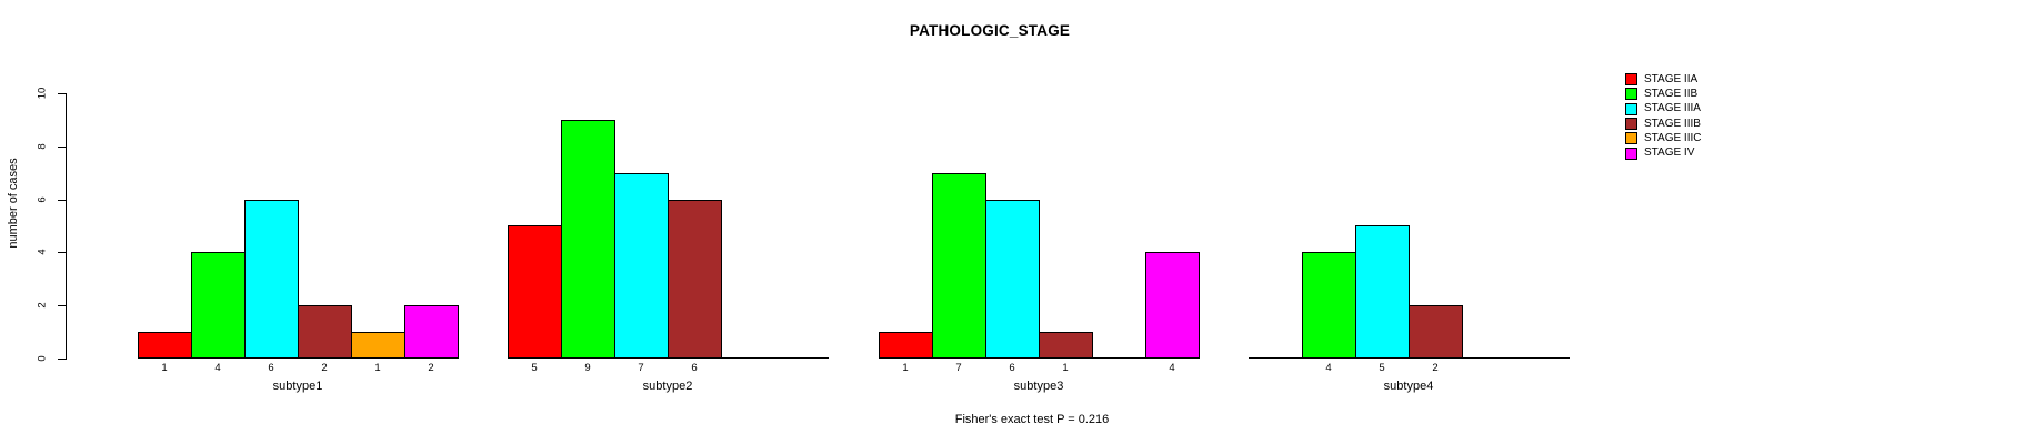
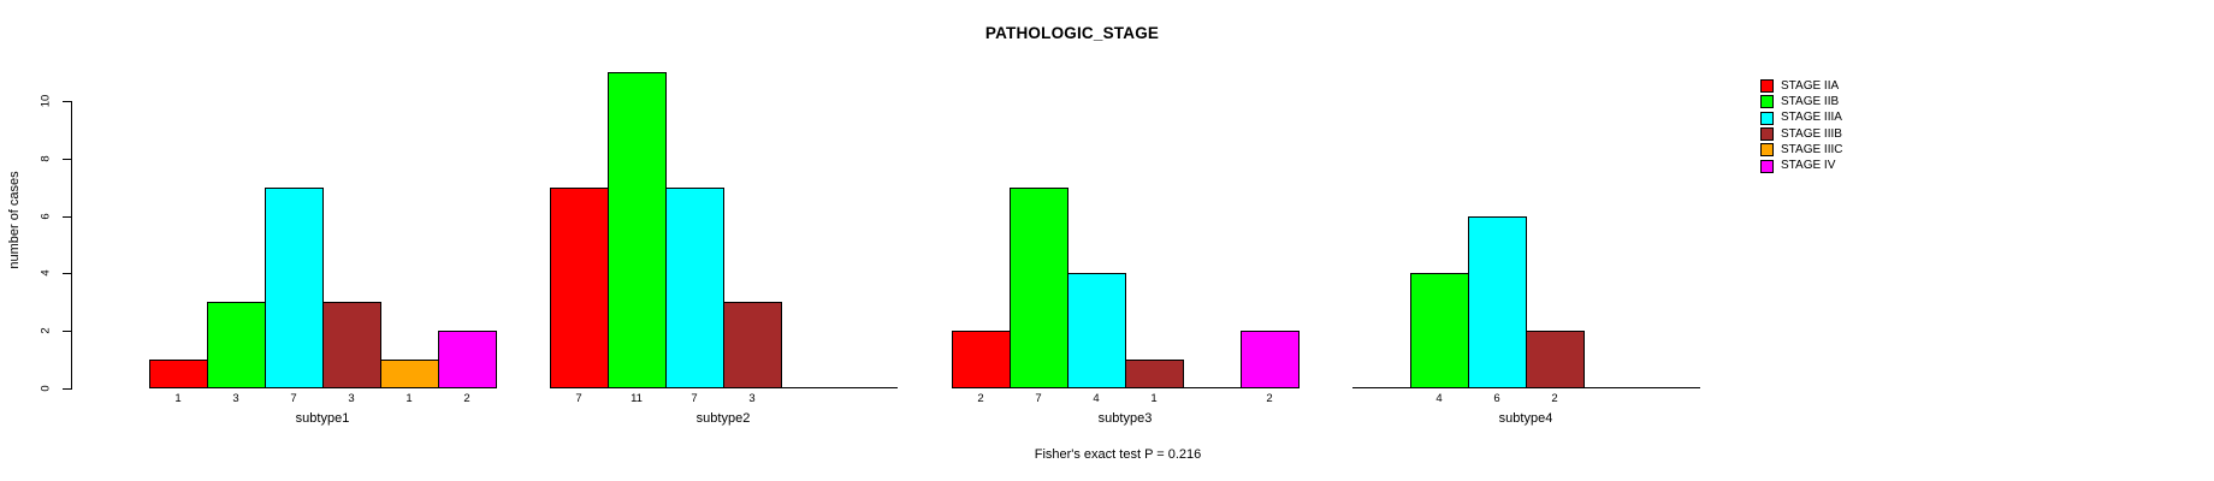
STAGE IIB/subtype1: 4 -> 3
STAGE IIIA/subtype1: 6 -> 7
STAGE IIIB/subtype1: 2 -> 3
STAGE IIA/subtype2: 5 -> 7
STAGE IIB/subtype2: 9 -> 11
STAGE IIIB/subtype2: 6 -> 3
STAGE IIA/subtype3: 1 -> 2
STAGE IIIA/subtype3: 6 -> 4
STAGE IV/subtype3: 4 -> 2
STAGE IIIA/subtype4: 5 -> 6
